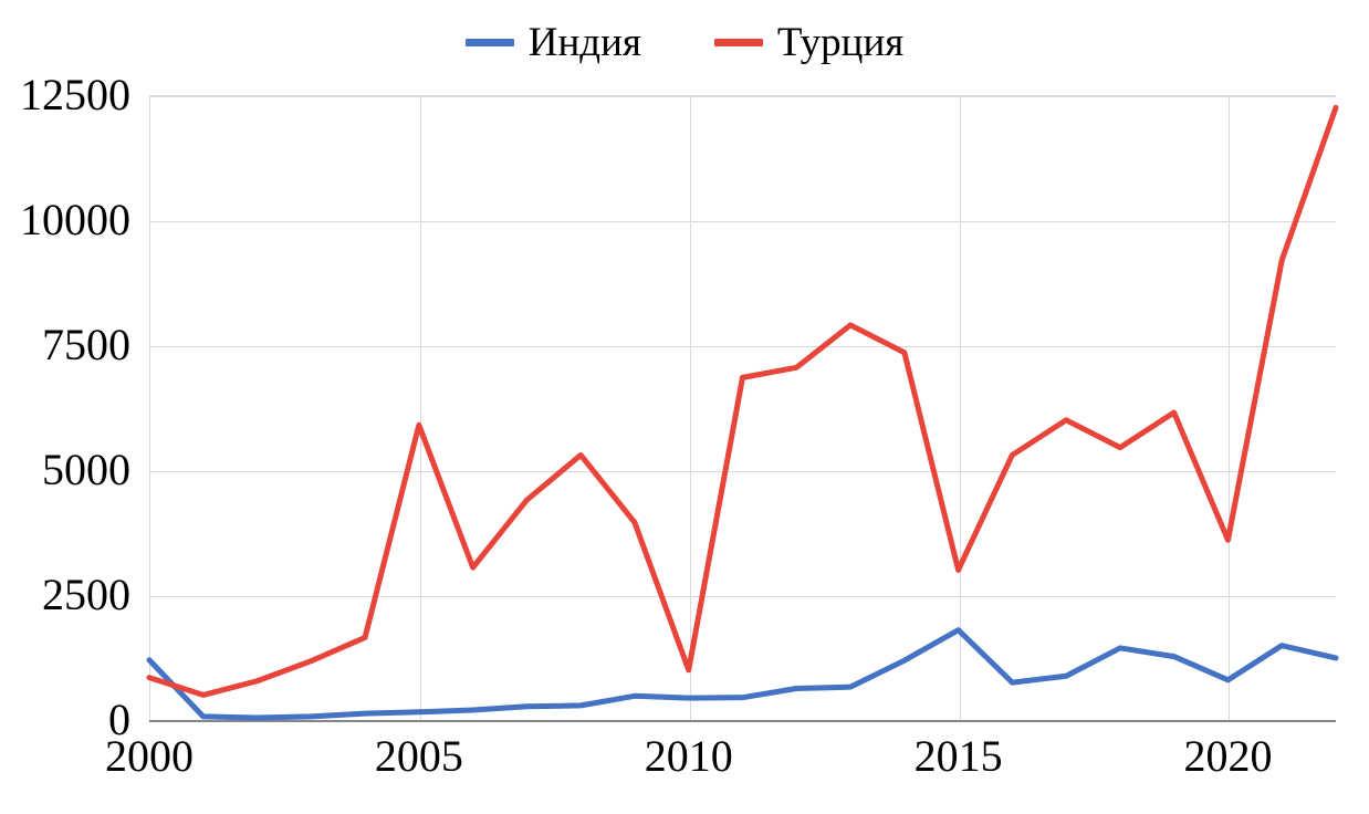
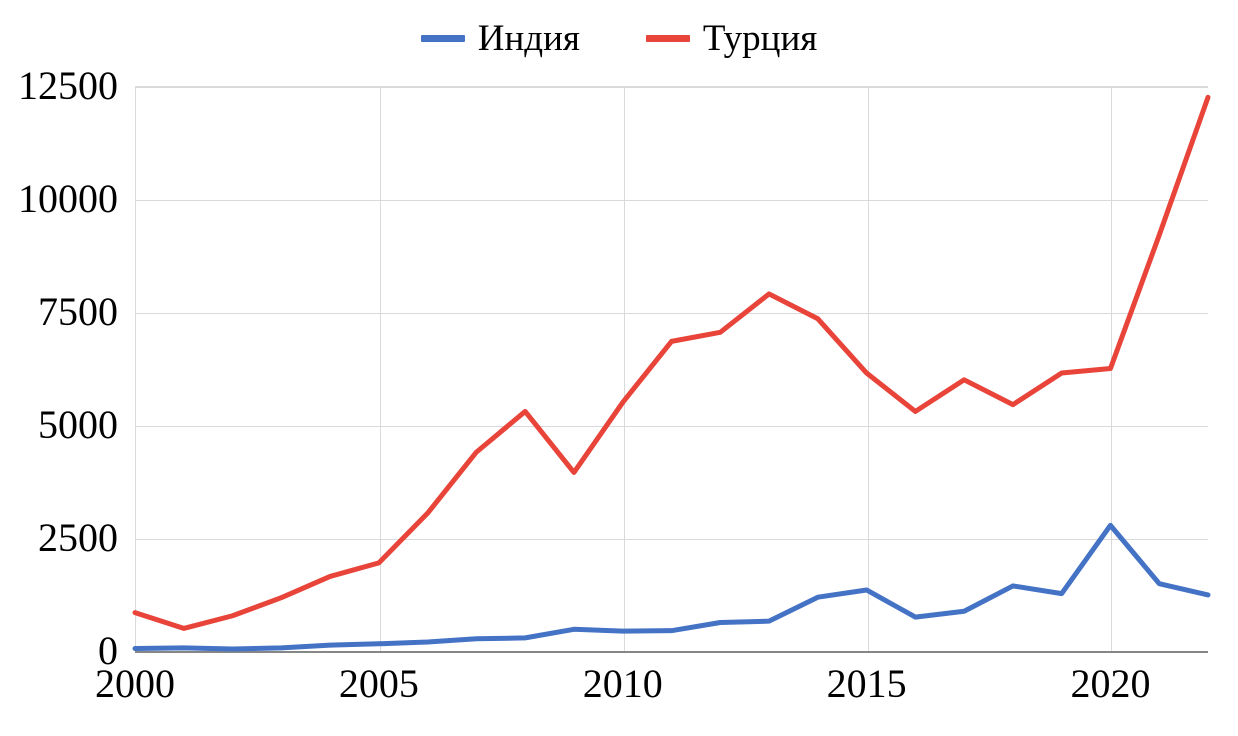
Индия/2000: 1200 -> 100
Турция/2005: 5900 -> 2000
Турция/2010: 1000 -> 5500
Индия/2015: 1800 -> 1400
Турция/2015: 3000 -> 6200
Индия/2020: 800 -> 2800
Турция/2020: 3600 -> 6200
